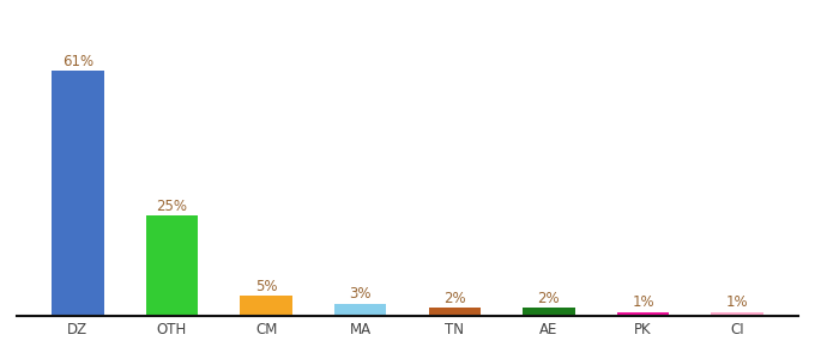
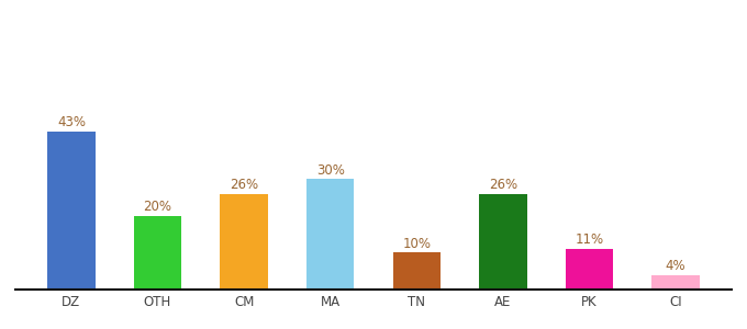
DZ: 61% -> 43%
OTH: 25% -> 20%
CM: 5% -> 26%
MA: 3% -> 30%
TN: 2% -> 10%
AE: 2% -> 26%
PK: 1% -> 11%
CI: 1% -> 4%
